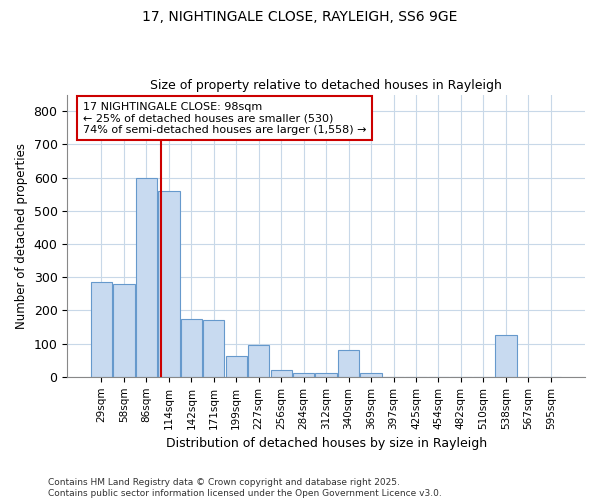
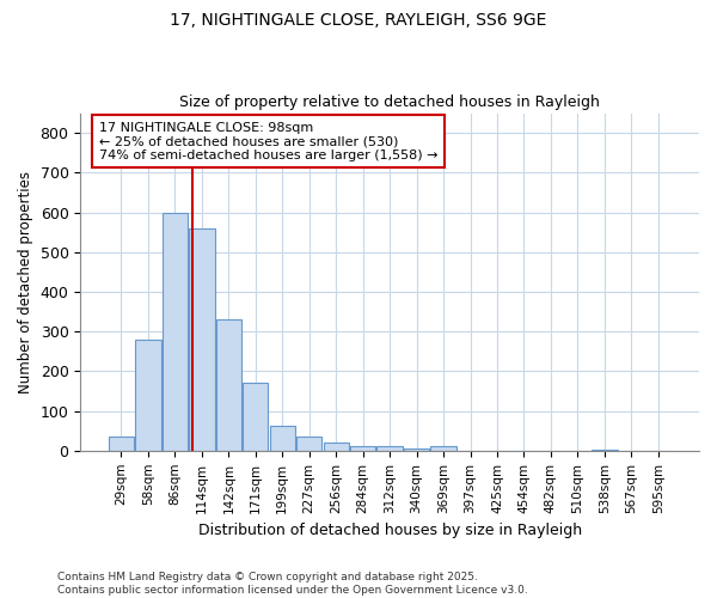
29sqm: 285 -> 35
142sqm: 175 -> 330
227sqm: 95 -> 35
340sqm: 80 -> 5
538sqm: 125 -> 3
